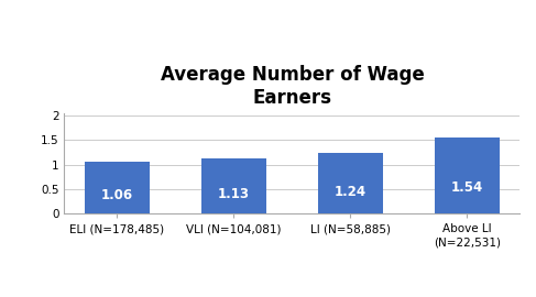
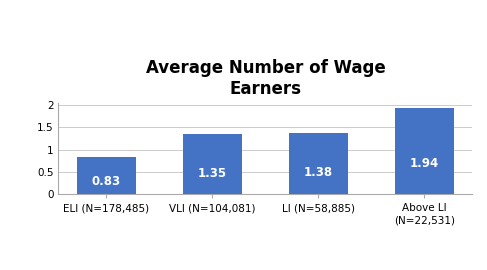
ELI (N=178,485): 1.06 -> 0.83
VLI (N=104,081): 1.13 -> 1.35
LI (N=58,885): 1.24 -> 1.38
Above LI (N=22,531): 1.54 -> 1.94
